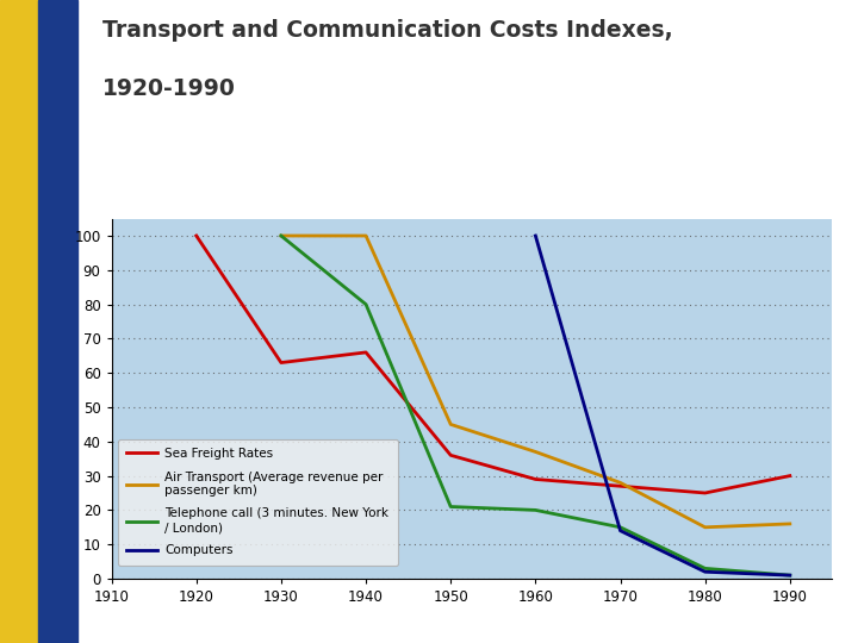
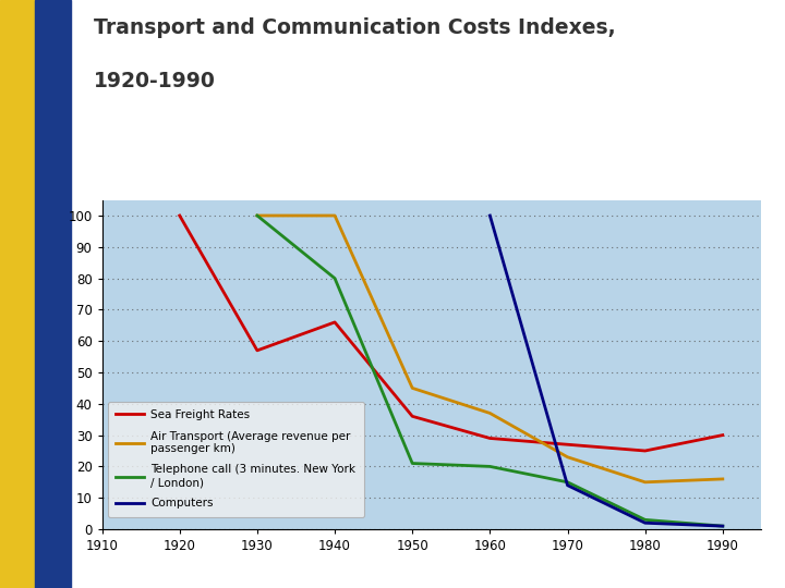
Sea Freight Rates/1930: 63 -> 57
Air Transport (Average revenue per passenger km)/1970: 28 -> 23
